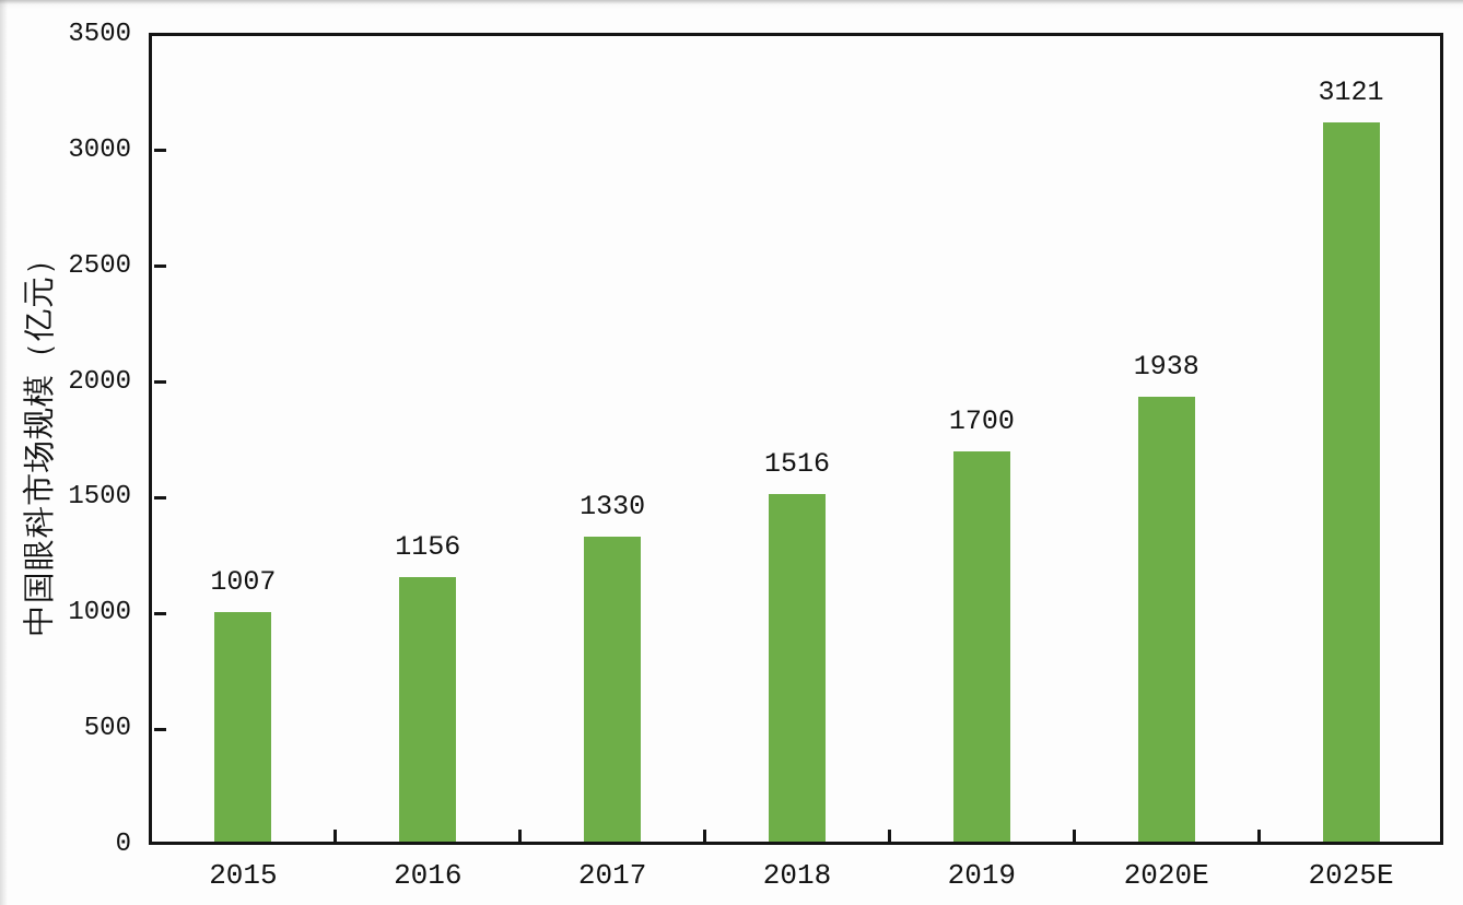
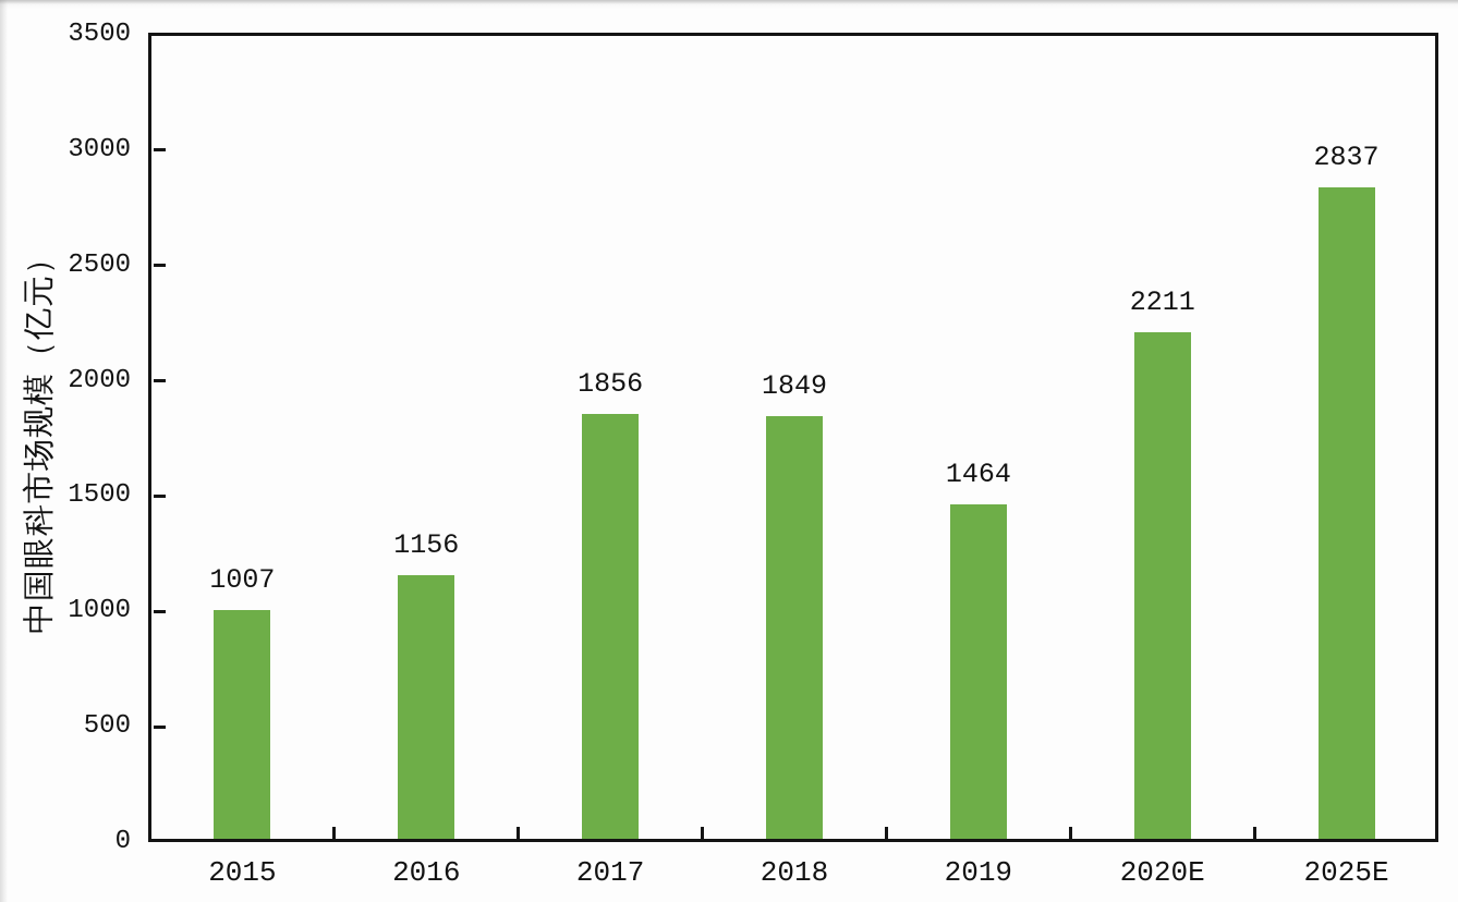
2017: 1330 -> 1856
2018: 1516 -> 1849
2019: 1700 -> 1464
2020E: 1938 -> 2211
2025E: 3121 -> 2837
